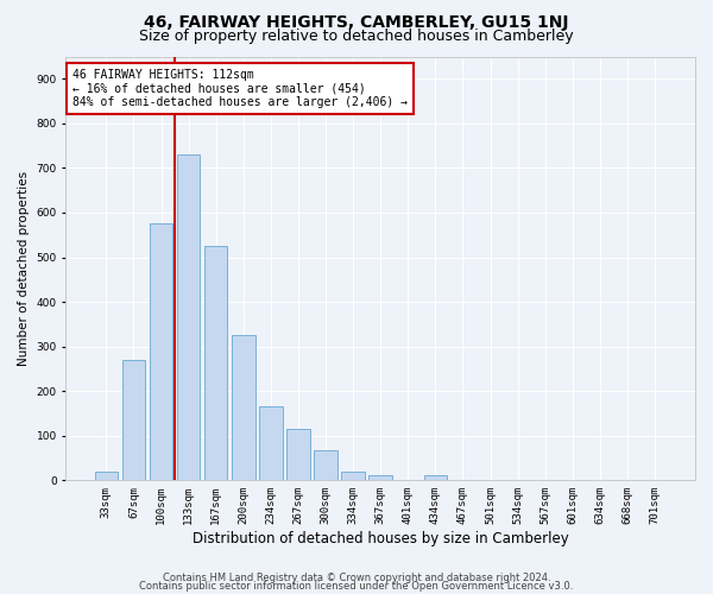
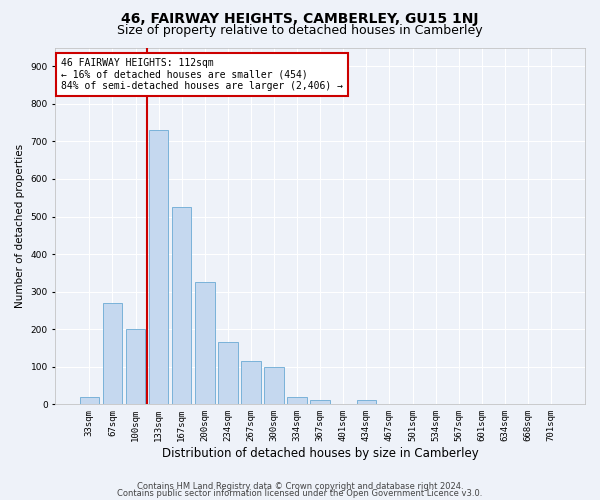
100sqm: 575 -> 200
300sqm: 68 -> 100
